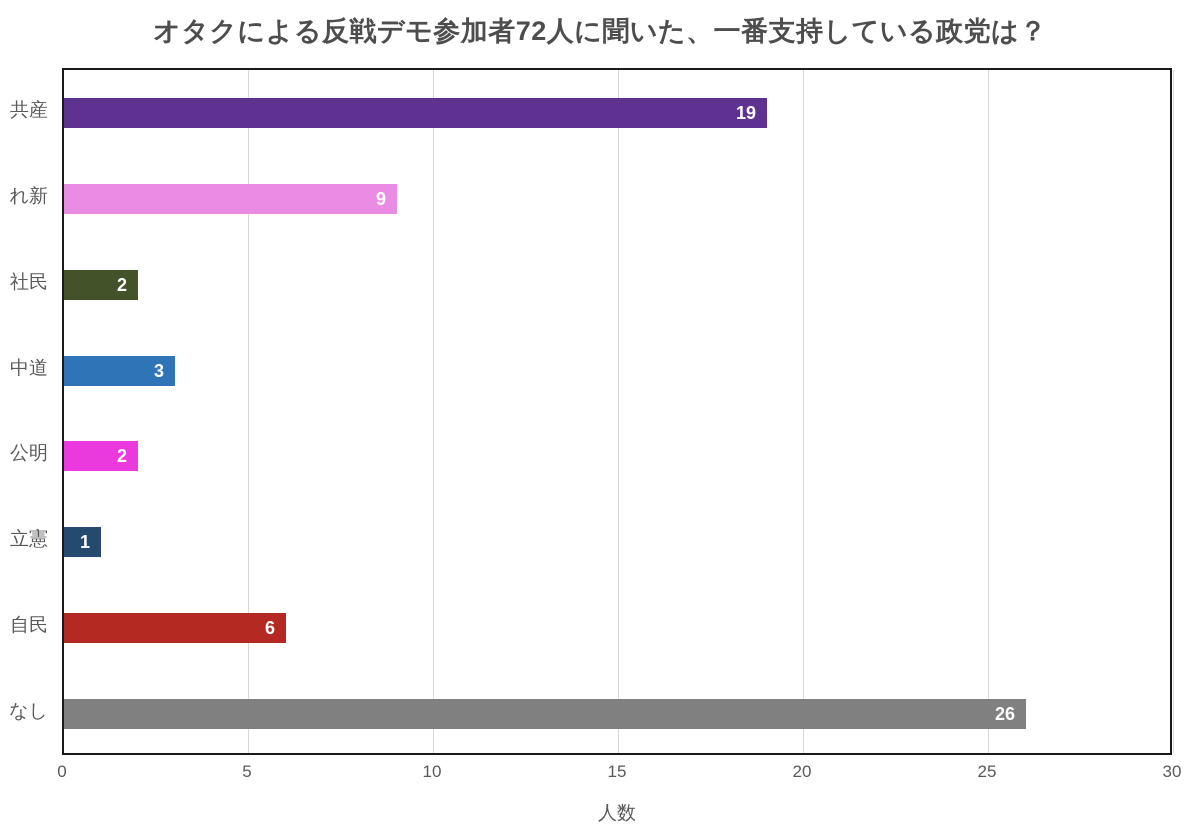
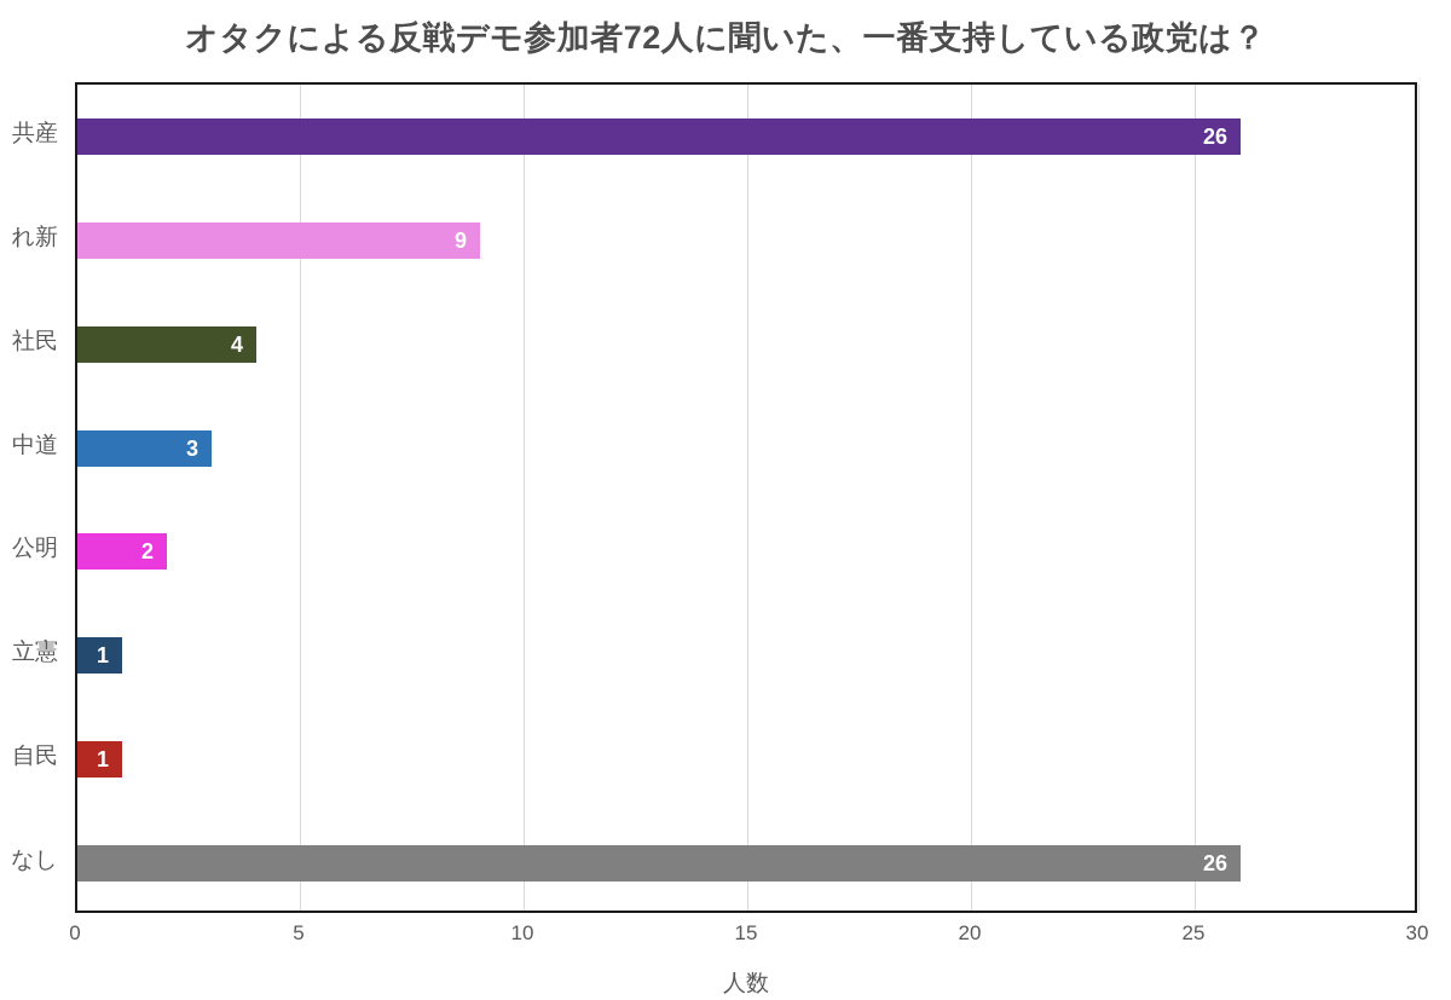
共産: 19 -> 26
社民: 2 -> 4
自民: 6 -> 1
